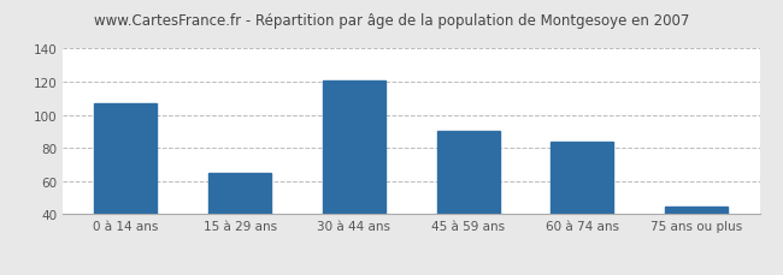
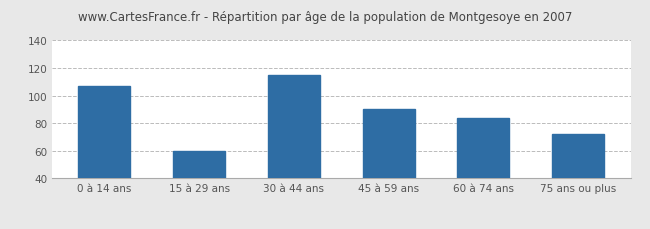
15 à 29 ans: 65 -> 60
30 à 44 ans: 121 -> 115
75 ans ou plus: 45 -> 72
